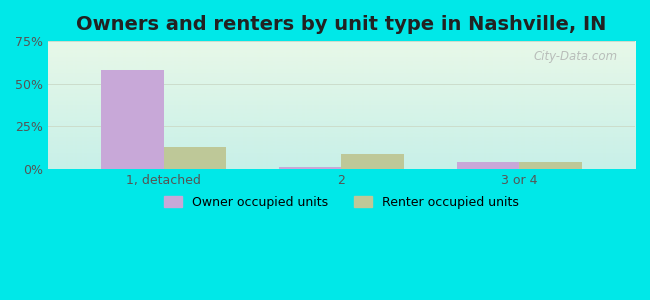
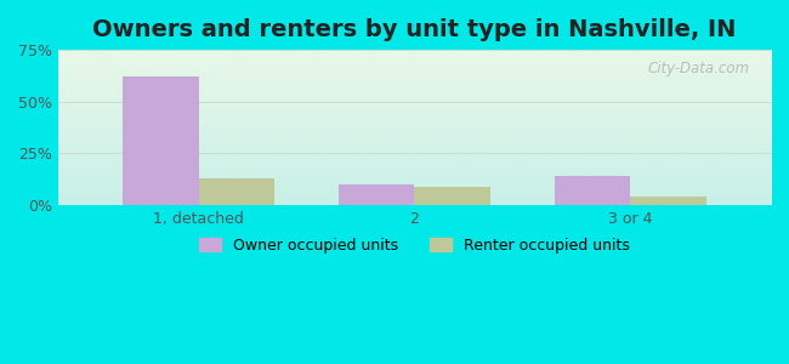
Owner occupied units/1, detached: 58% -> 62%
Owner occupied units/2: 1% -> 10%
Owner occupied units/3 or 4: 4% -> 14%
